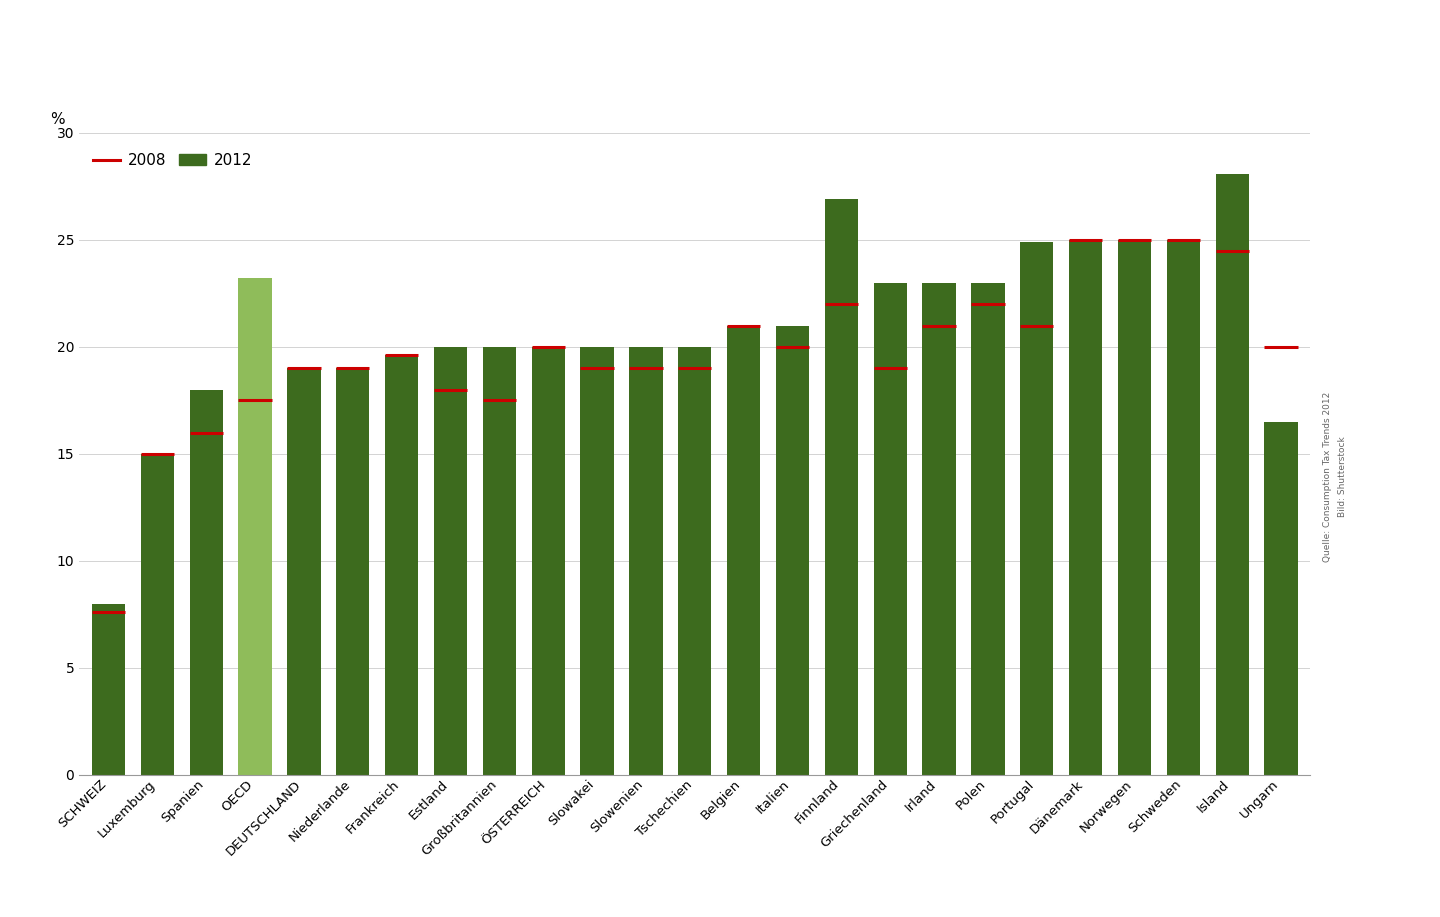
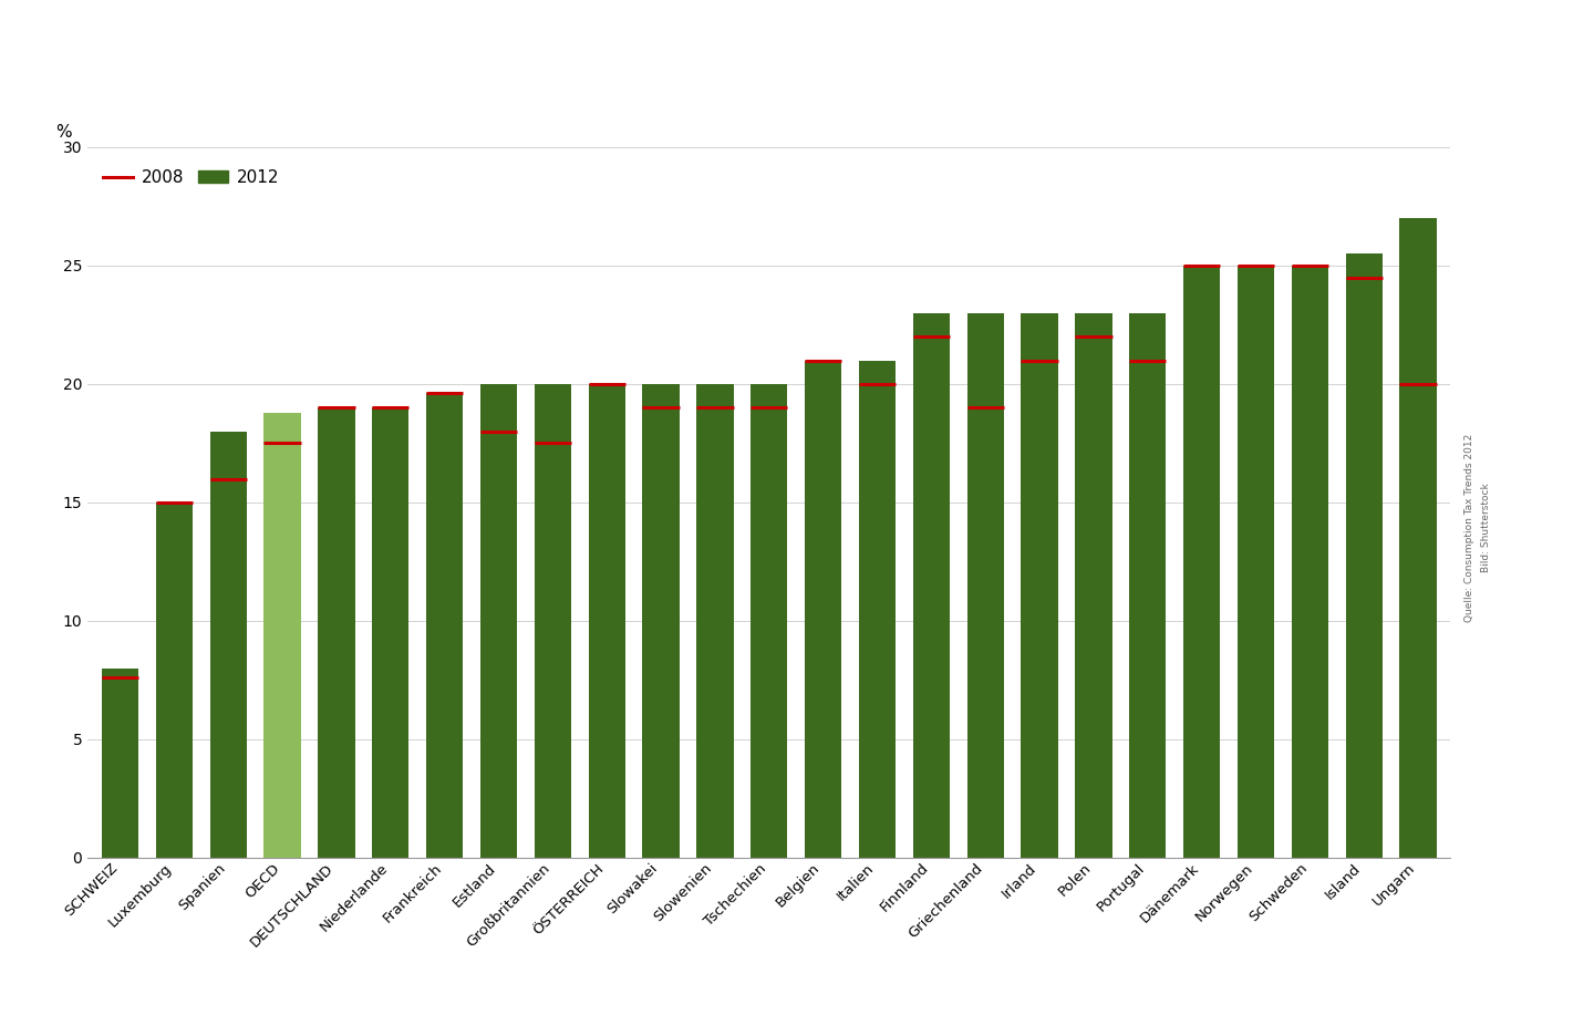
OECD: 23.2 -> 18.8
Finnland: 26.9 -> 23.0
Portugal: 24.9 -> 23.0
Island: 28.1 -> 25.5
Ungarn: 16.5 -> 27.0
